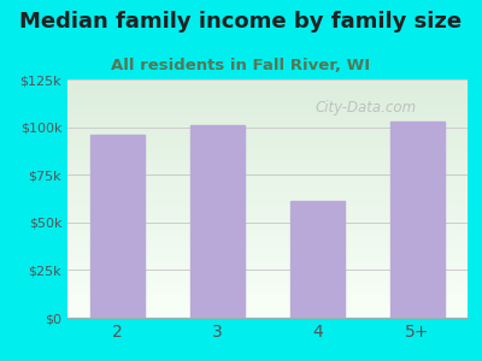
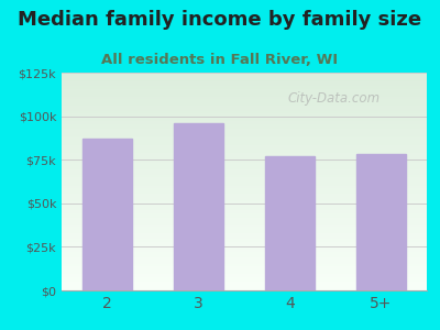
2: $96k -> $87k
3: $101k -> $96k
4: $61k -> $77k
5+: $103k -> $78k
